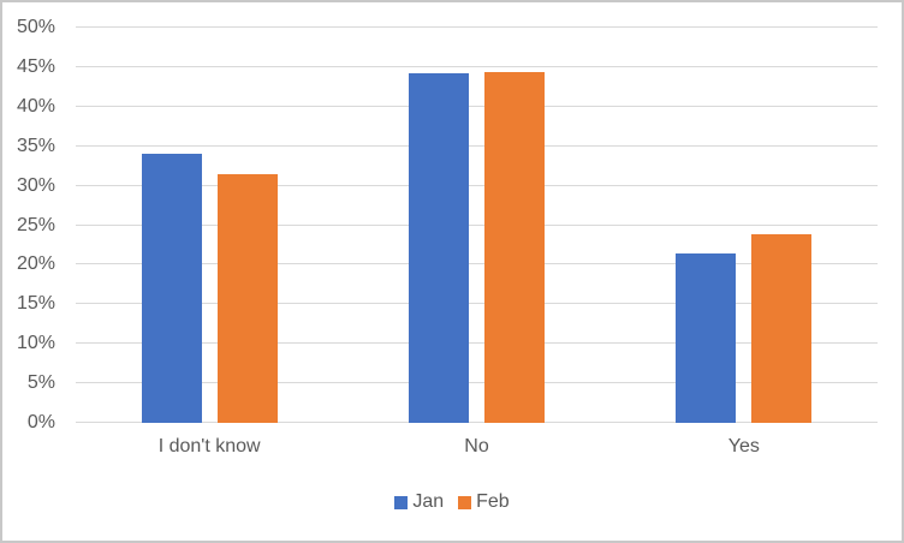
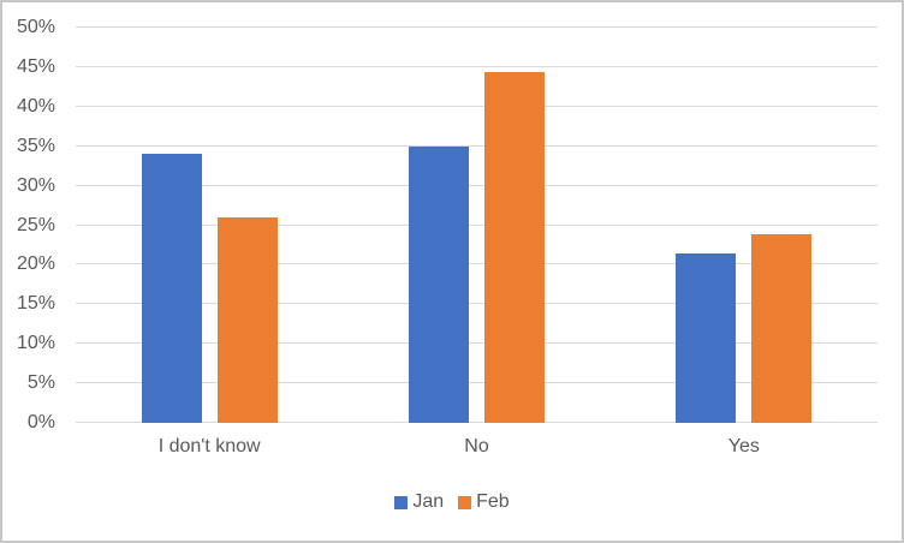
Feb/I don't know: 32% -> 26%
Jan/No: 44% -> 35%
